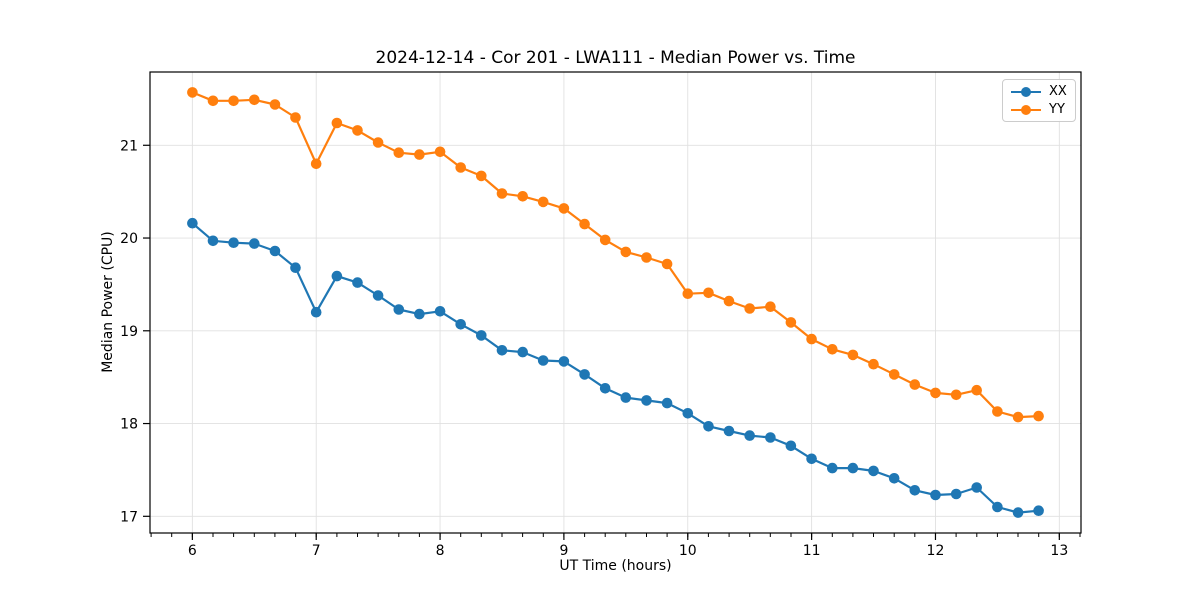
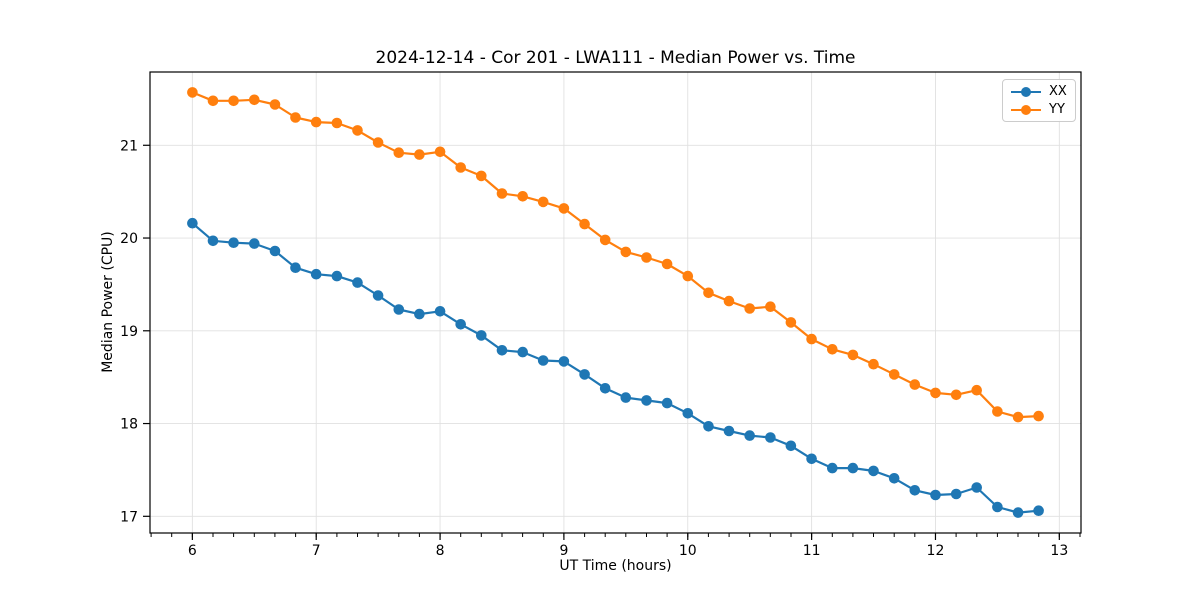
XX/7: 19.2 -> 19.6
YY/7: 20.8 -> 21.2
YY/10: 19.4 -> 19.6
